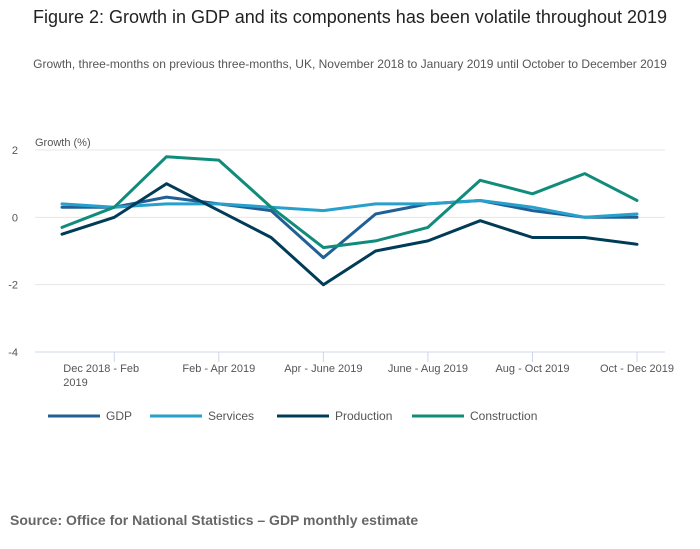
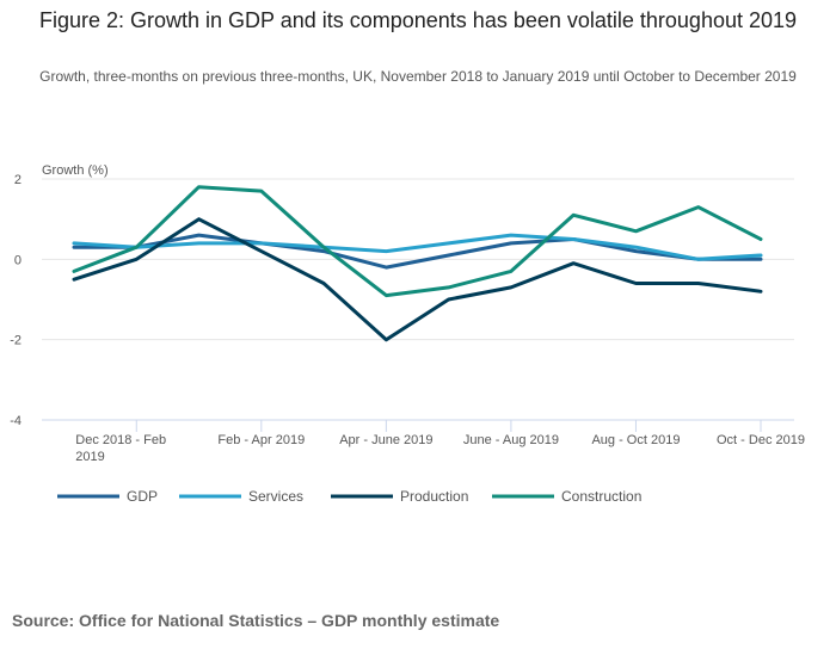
GDP/Apr - June 2019: -1.2 -> -0.2
Services/June - Aug 2019: 0.4 -> 0.6
